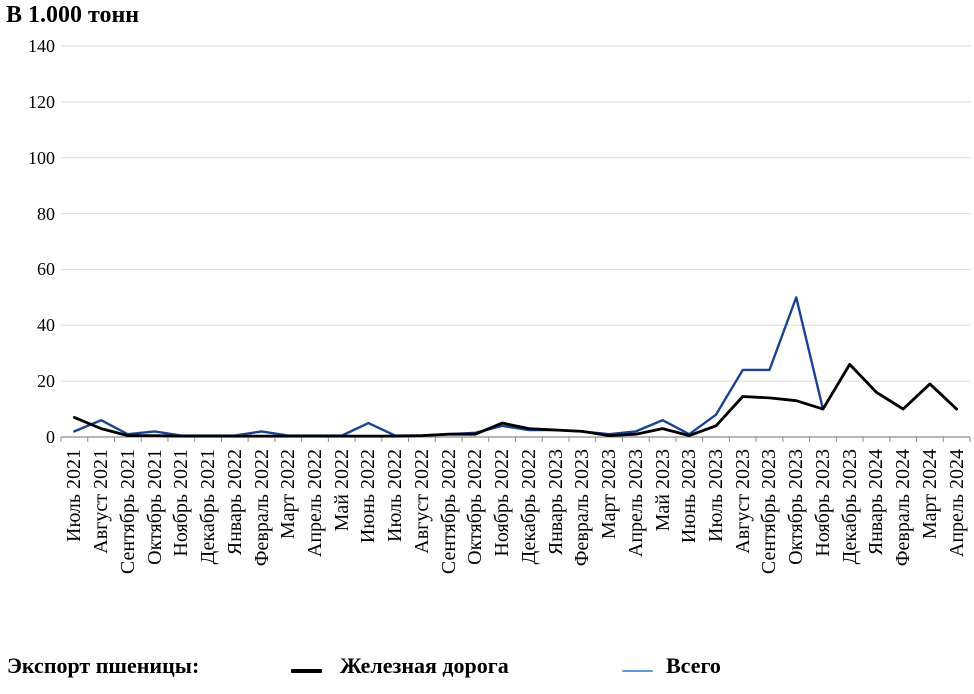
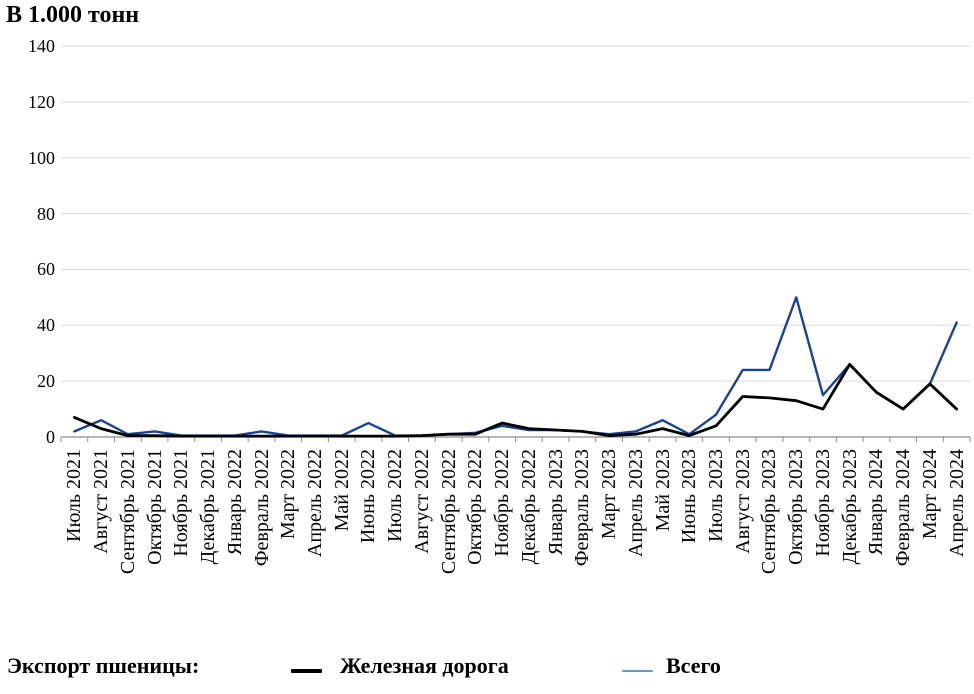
Всего/Ноябрь 2023: 10 -> 15
Всего/Апрель 2024: 10 -> 41
